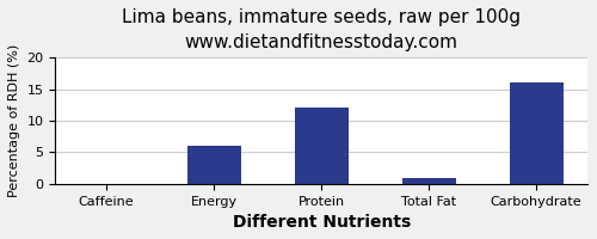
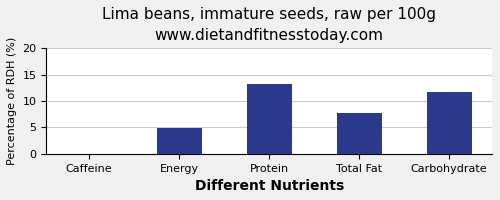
Energy: 6.1 -> 4.8
Protein: 12.1 -> 13.2
Total Fat: 1.0 -> 7.8
Carbohydrate: 16.1 -> 11.8
